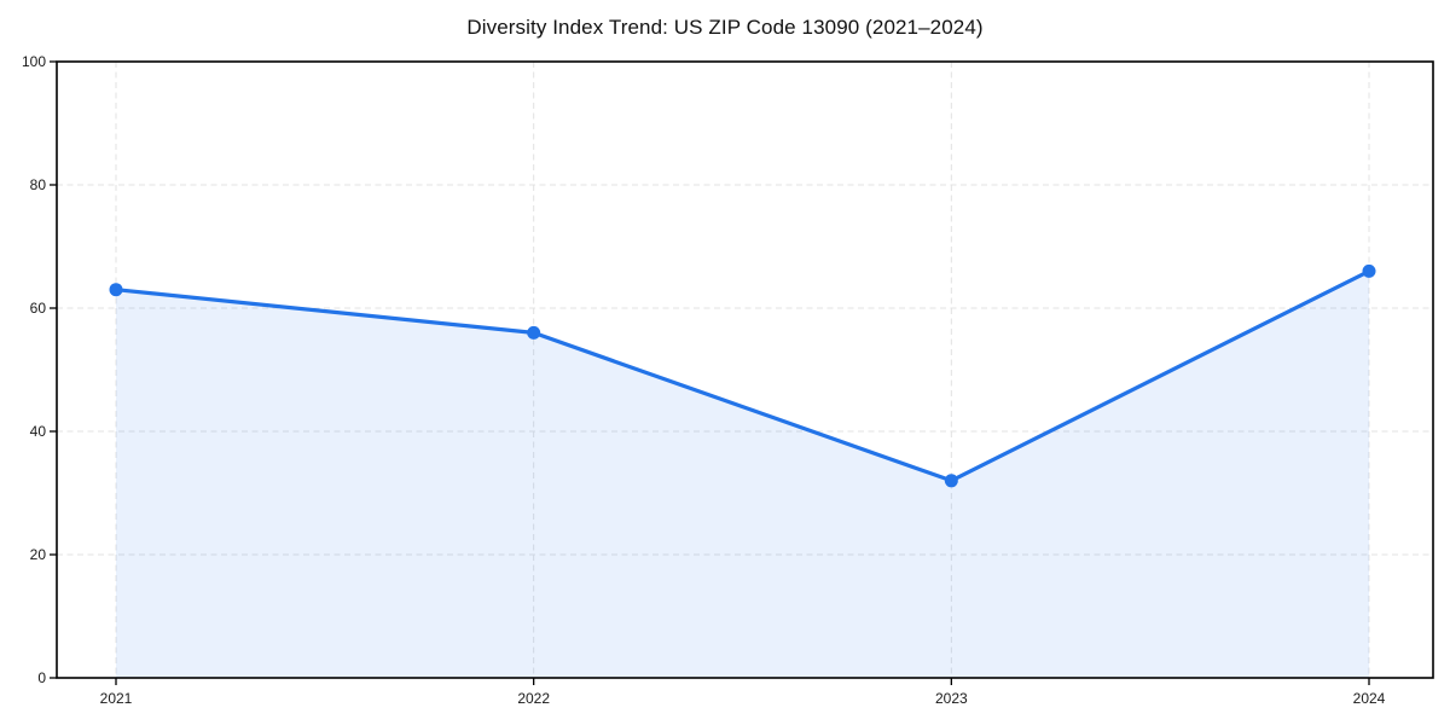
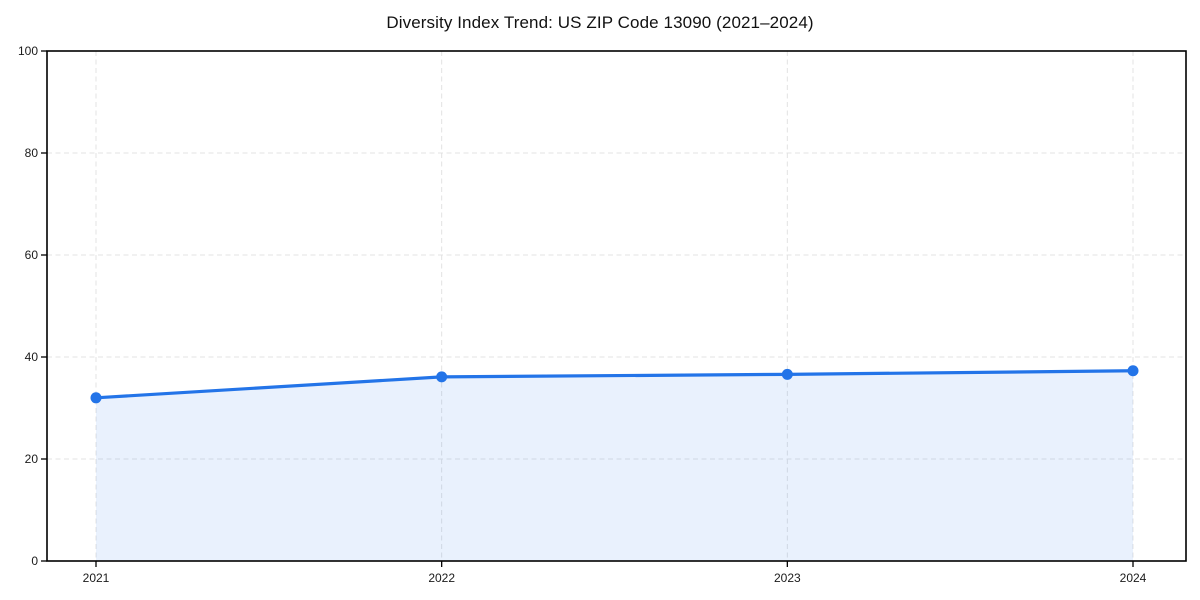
2021: 63 -> 32
2022: 56 -> 36
2023: 32 -> 37
2024: 66 -> 37
